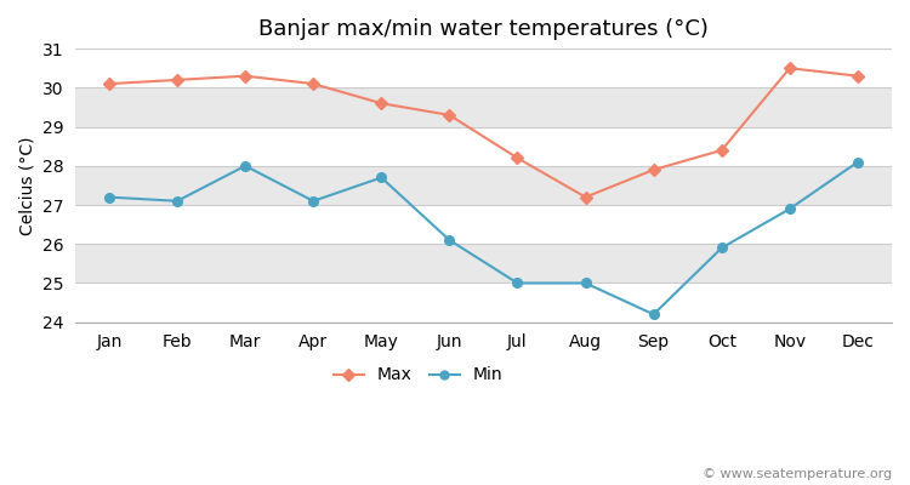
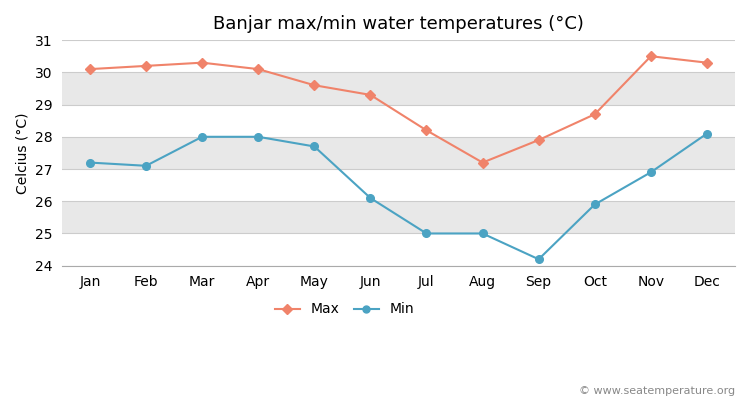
Min/Apr: 27.1 -> 28.0
Max/Oct: 28.4 -> 28.7
